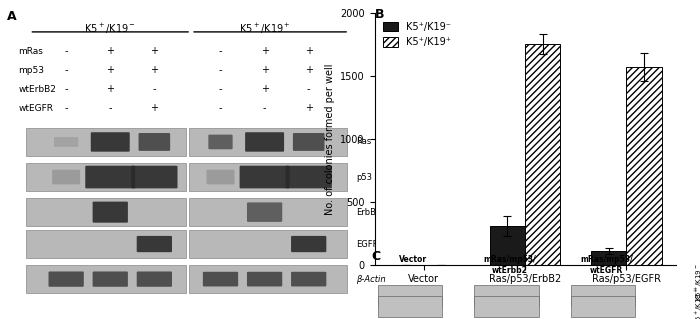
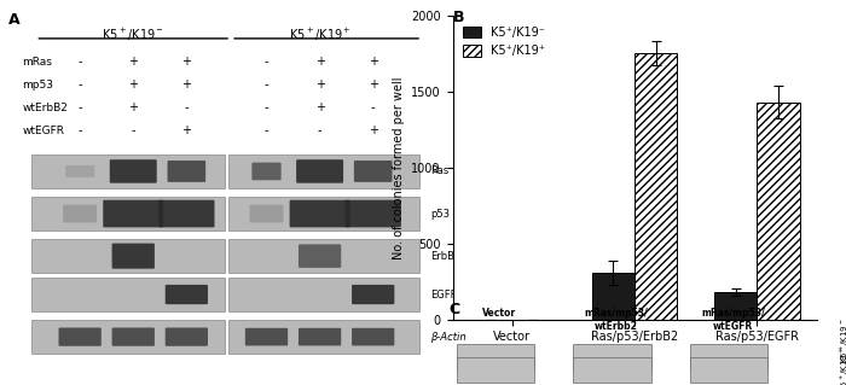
K5⁺/K19⁻/Ras/p53/EGFR: 110 -> 180
K5⁺/K19⁺/Ras/p53/EGFR: 1570 -> 1430
